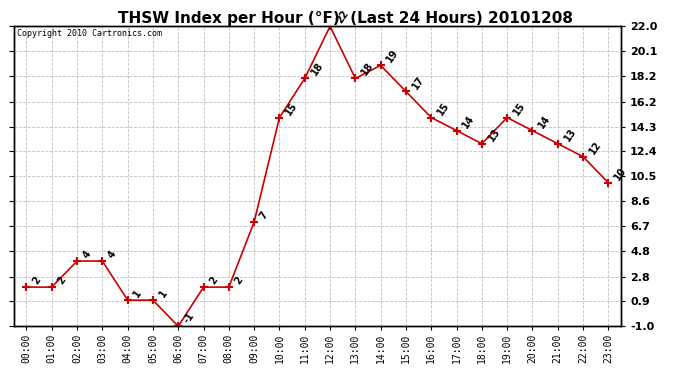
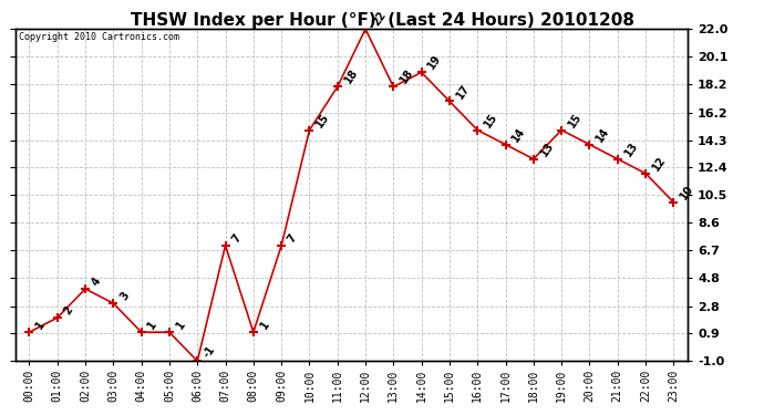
00:00: 2 -> 1
03:00: 4 -> 3
07:00: 2 -> 7
08:00: 2 -> 1
